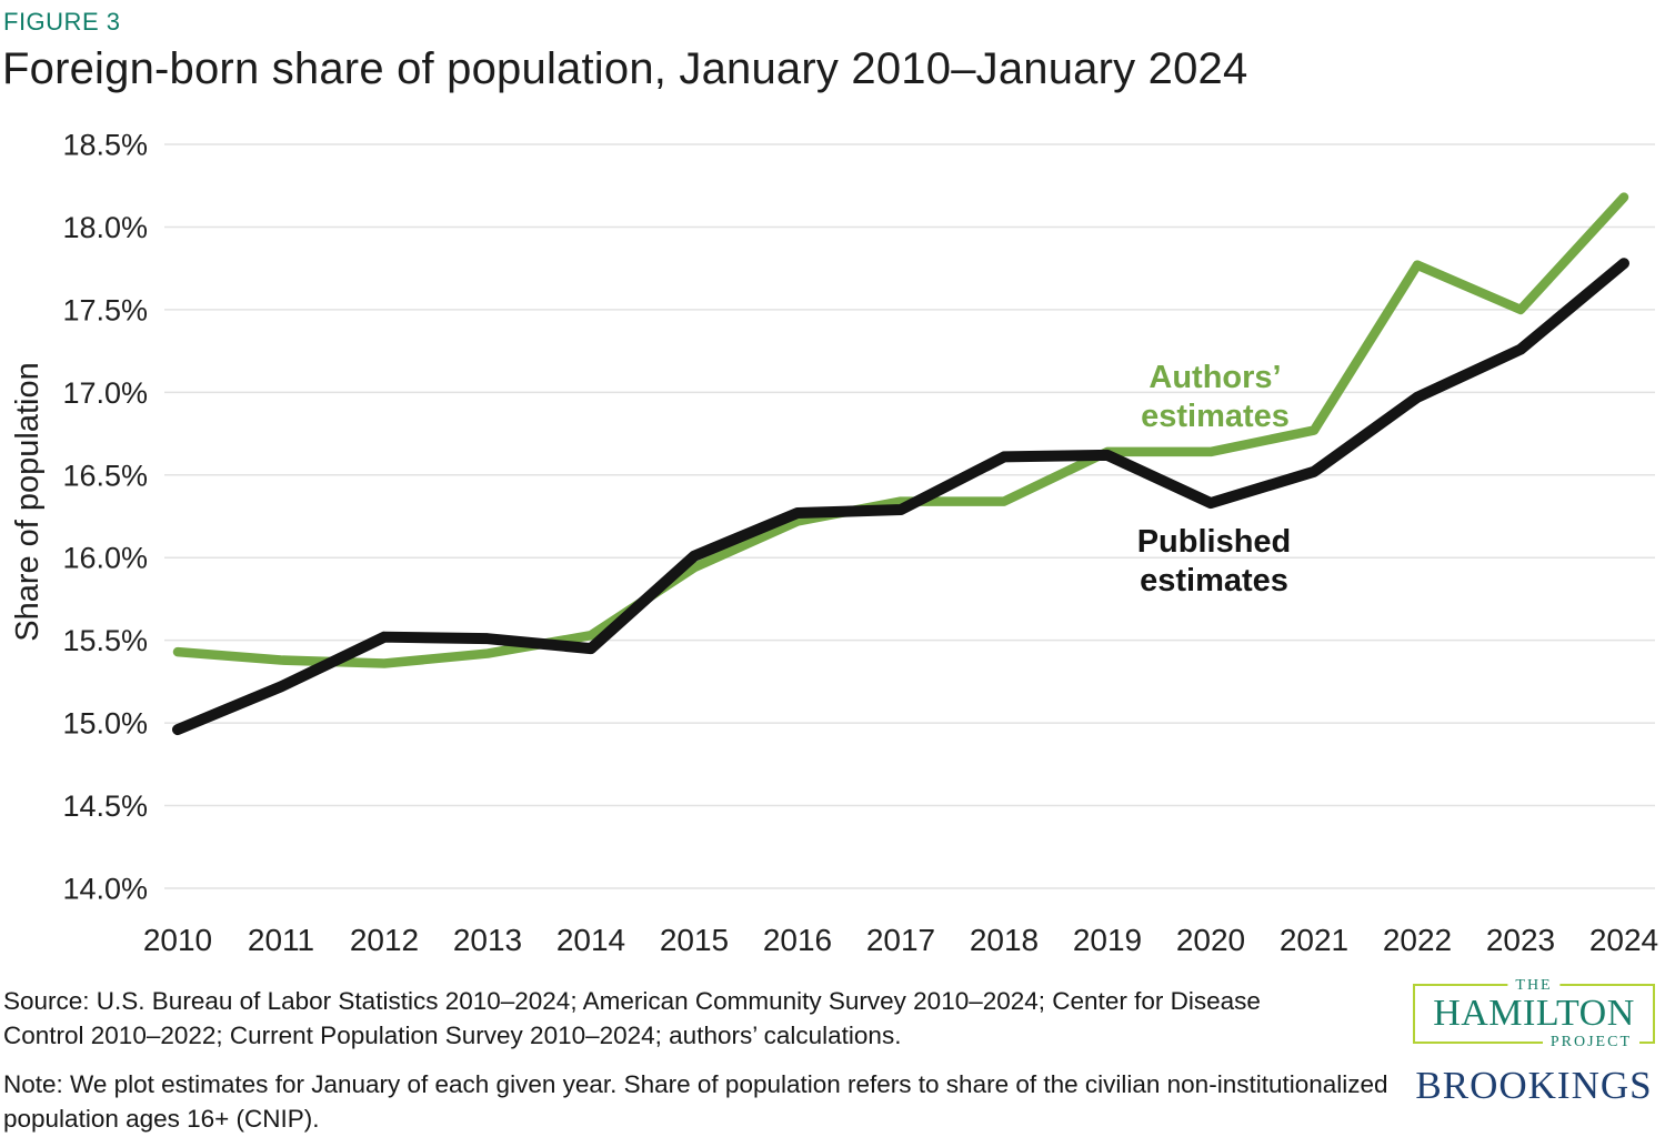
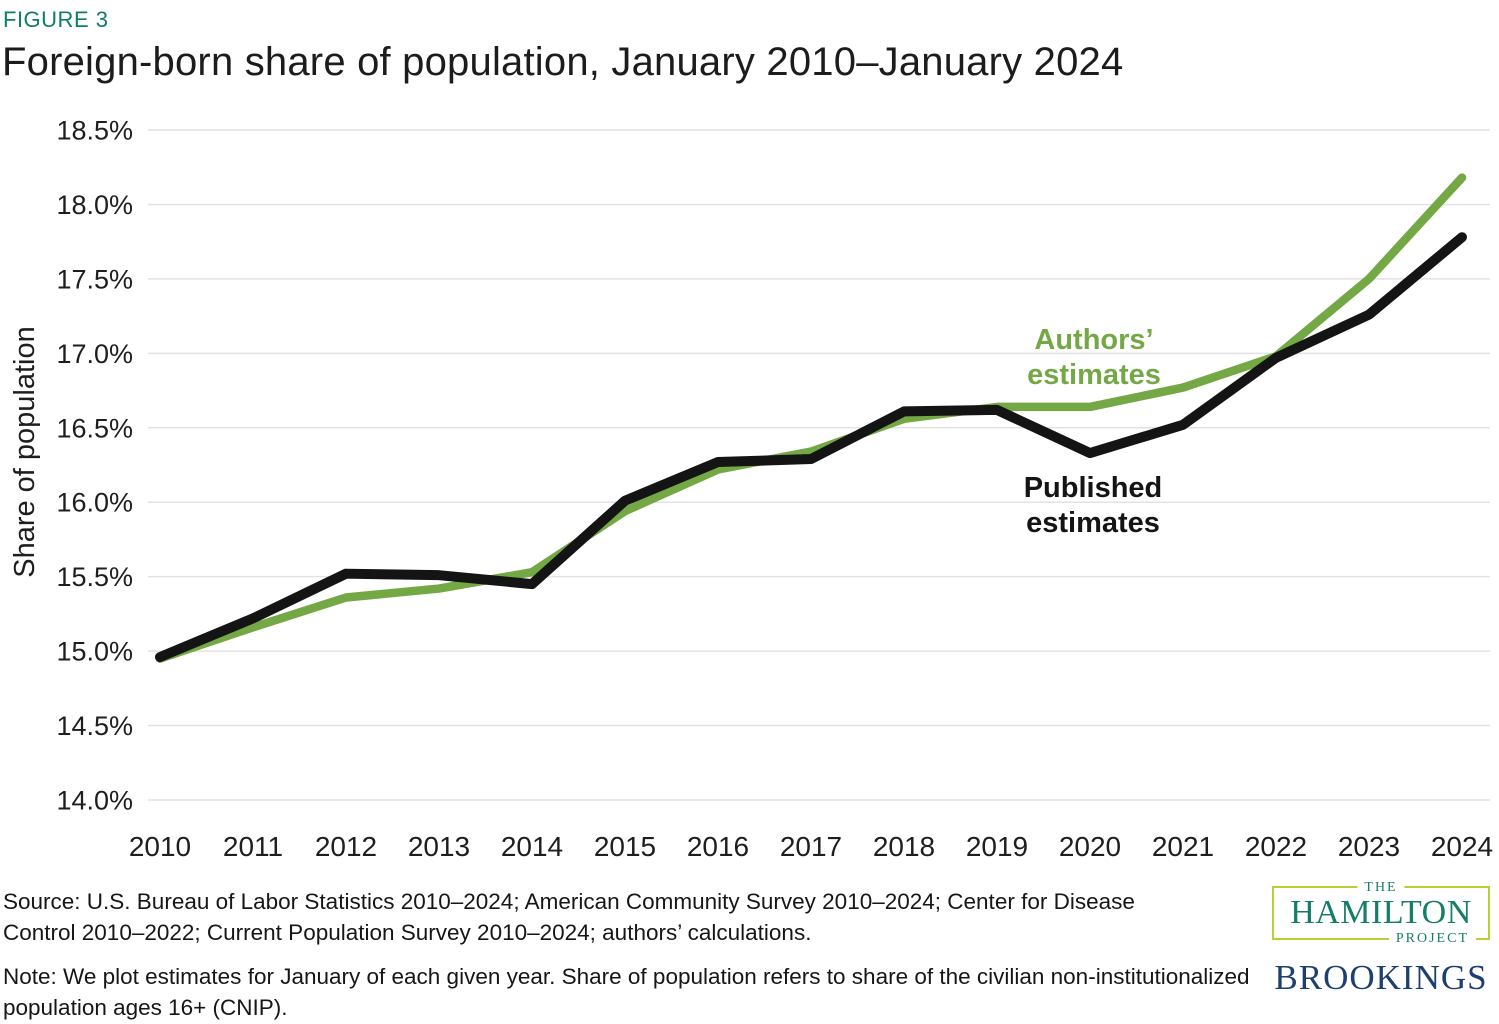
Authors’ estimates/2010: 15.43% -> 14.95%
Authors’ estimates/2011: 15.38% -> 15.16%
Authors’ estimates/2018: 16.34% -> 16.56%
Authors’ estimates/2022: 17.77% -> 16.98%
